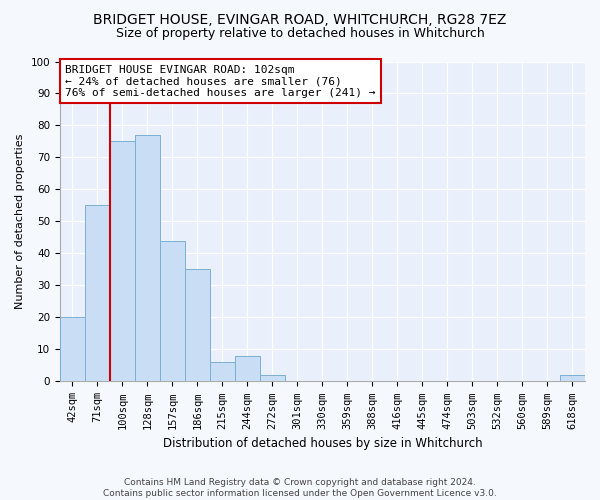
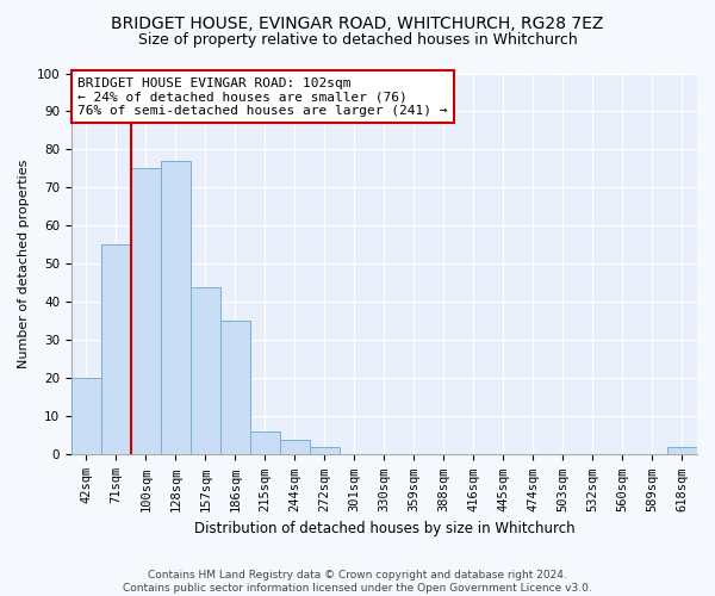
244sqm: 8 -> 4
